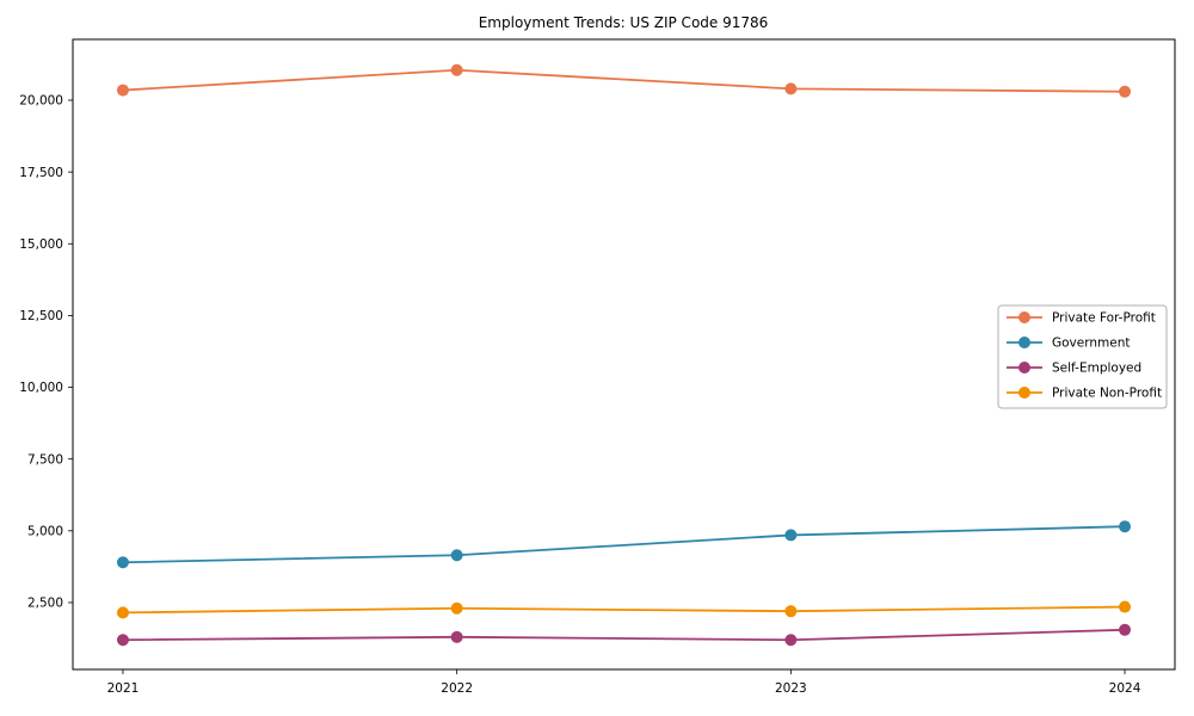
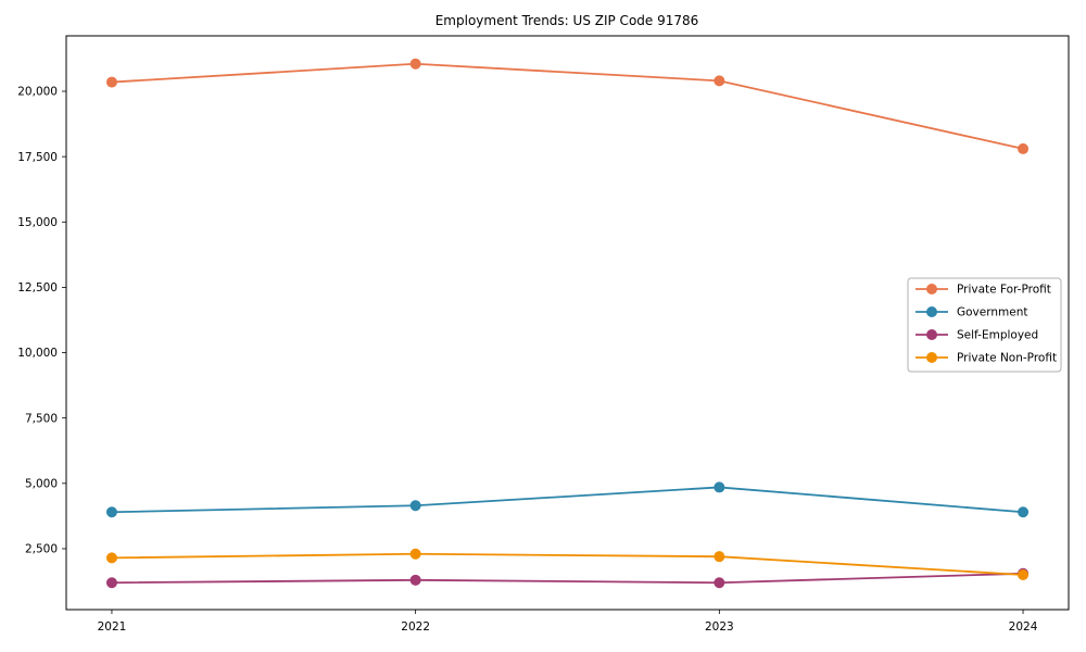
Private For-Profit/2024: 20300 -> 17800
Government/2024: 5200 -> 3900
Private Non-Profit/2024: 2400 -> 1500
